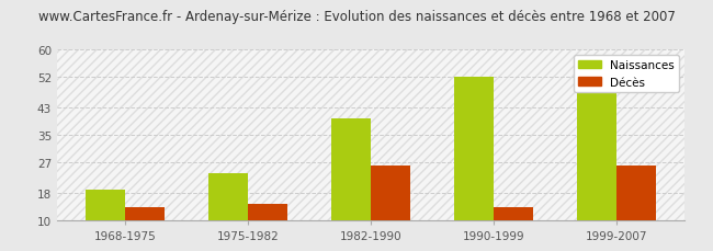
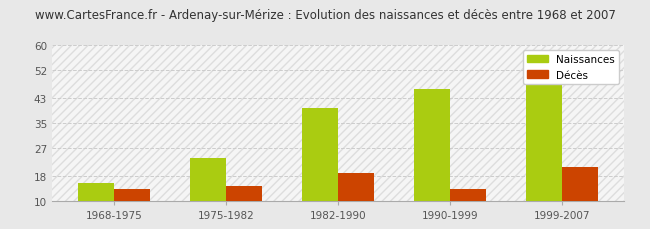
Naissances/1968-1975: 19 -> 16
Décès/1982-1990: 26 -> 19
Naissances/1990-1999: 52 -> 46
Décès/1999-2007: 26 -> 21
